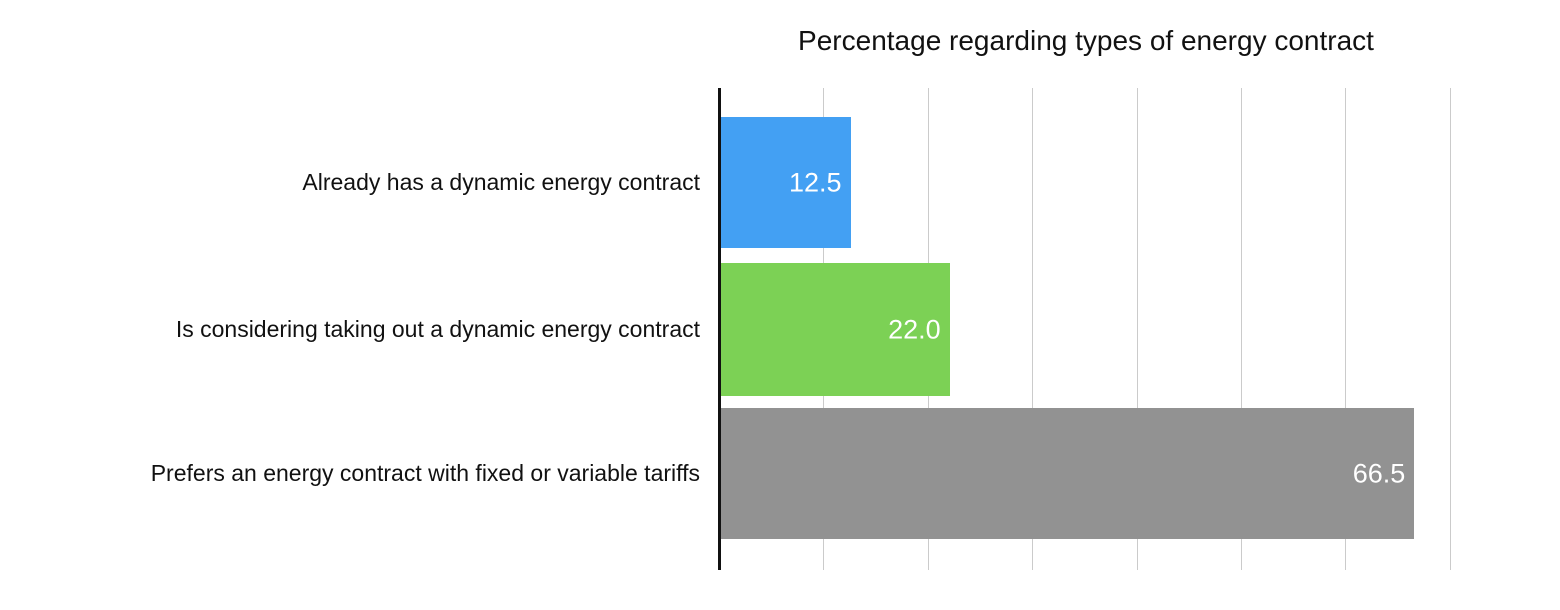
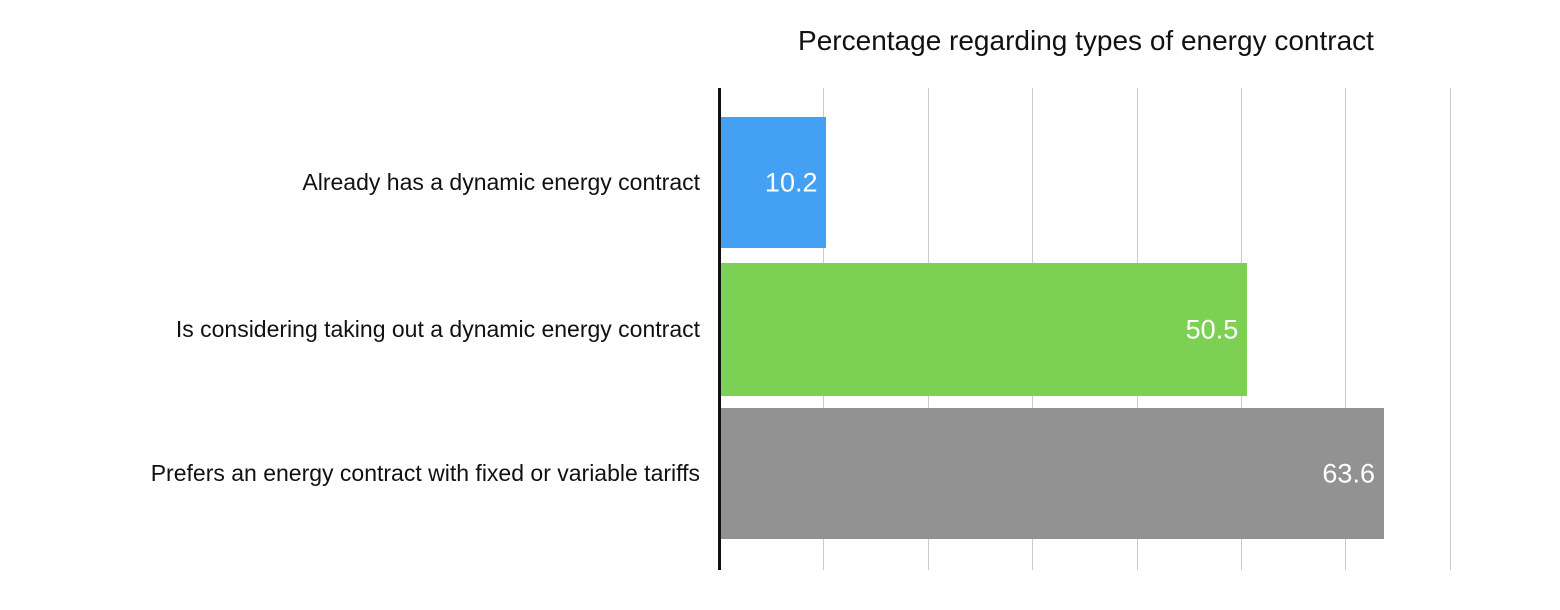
Already has a dynamic energy contract: 12.5 -> 10.2
Is considering taking out a dynamic energy contract: 22.0 -> 50.5
Prefers an energy contract with fixed or variable tariffs: 66.5 -> 63.6
